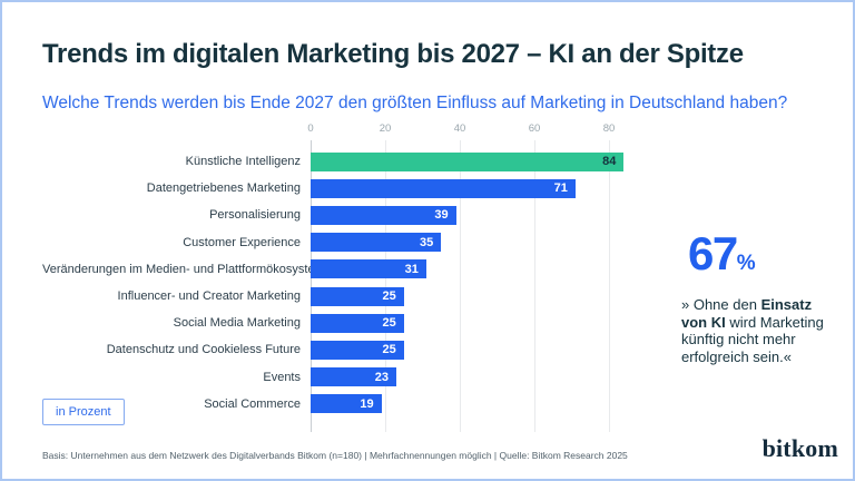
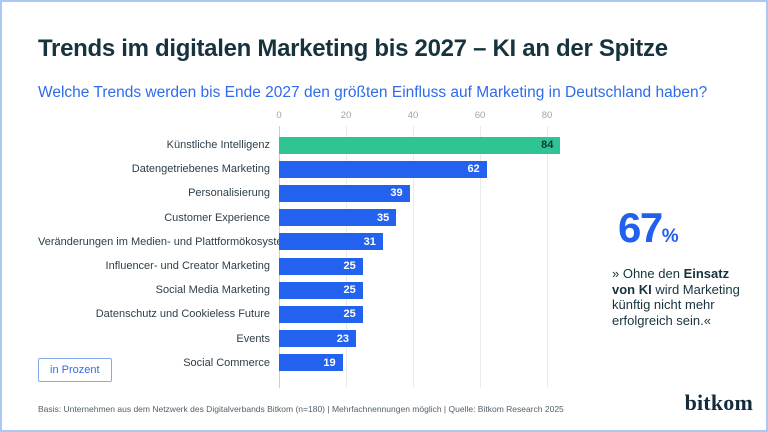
Datengetriebenes Marketing: 71 -> 62
